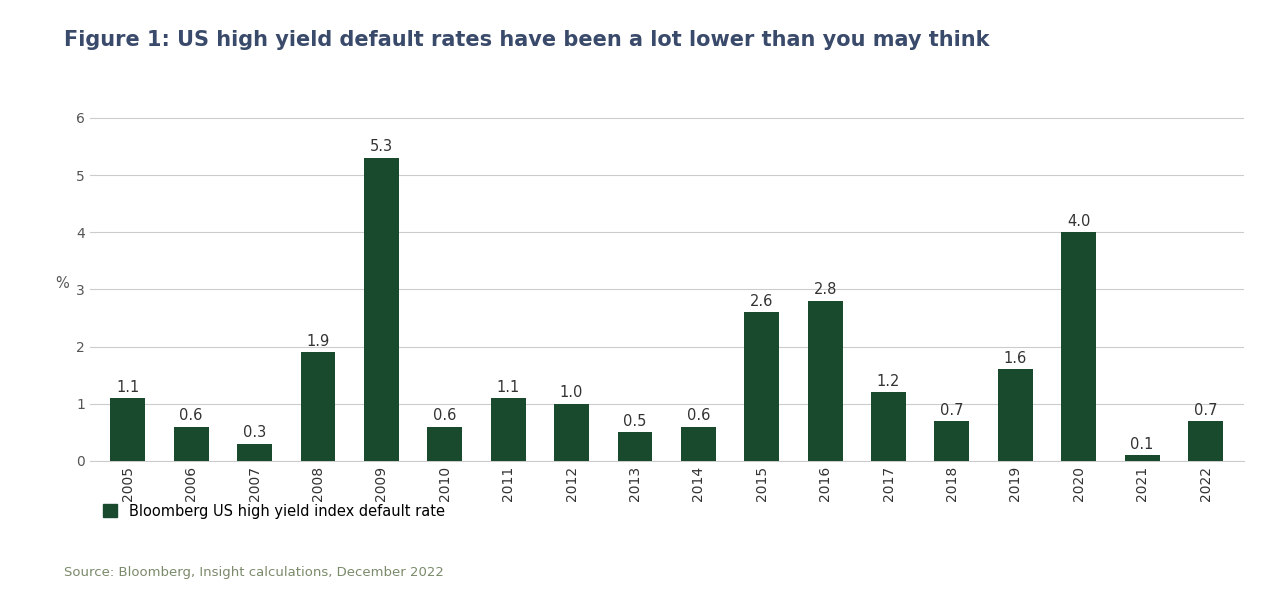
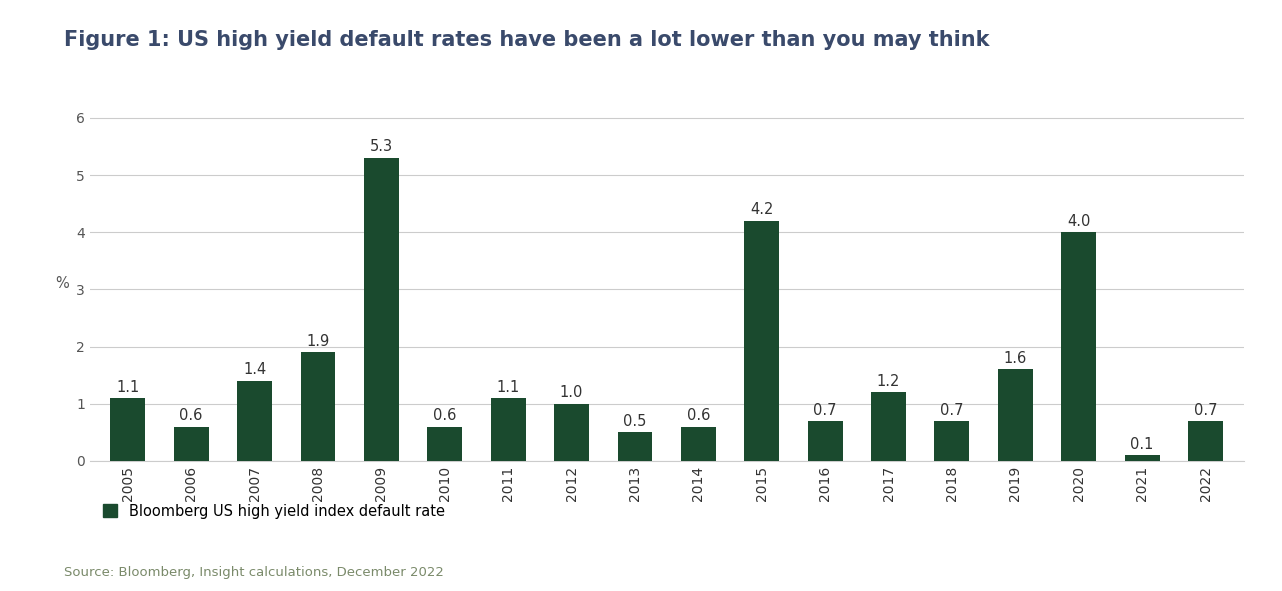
2007: 0.3 -> 1.4
2015: 2.6 -> 4.2
2016: 2.8 -> 0.7
